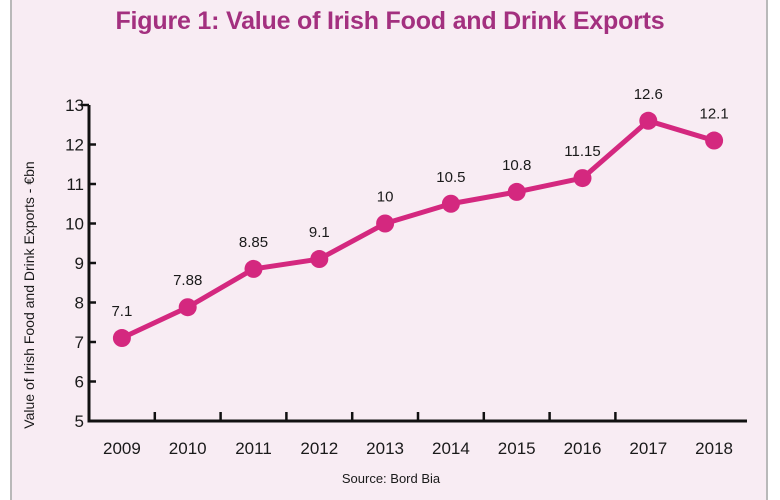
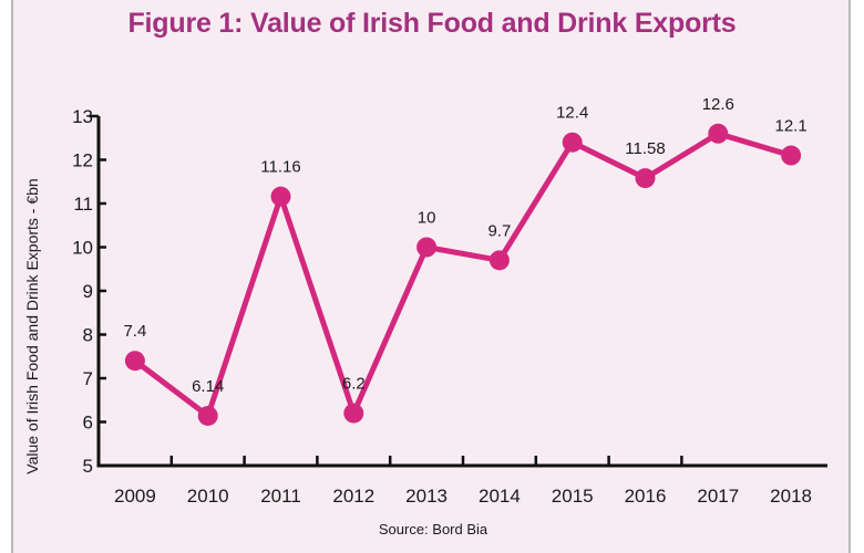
2009: 7.1 -> 7.4
2010: 7.88 -> 6.14
2011: 8.85 -> 11.16
2012: 9.1 -> 6.2
2014: 10.5 -> 9.7
2015: 10.8 -> 12.4
2016: 11.15 -> 11.58
